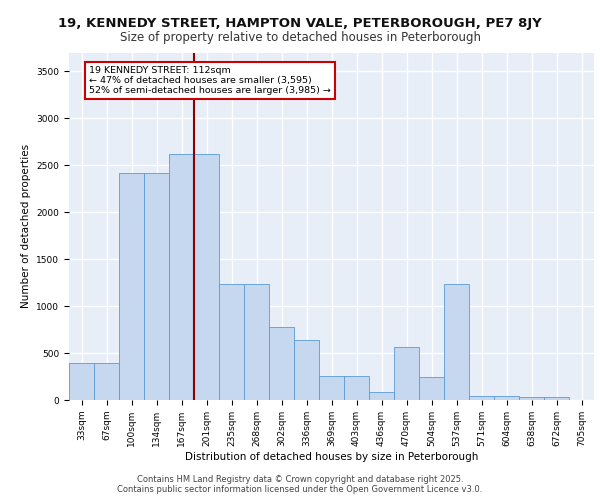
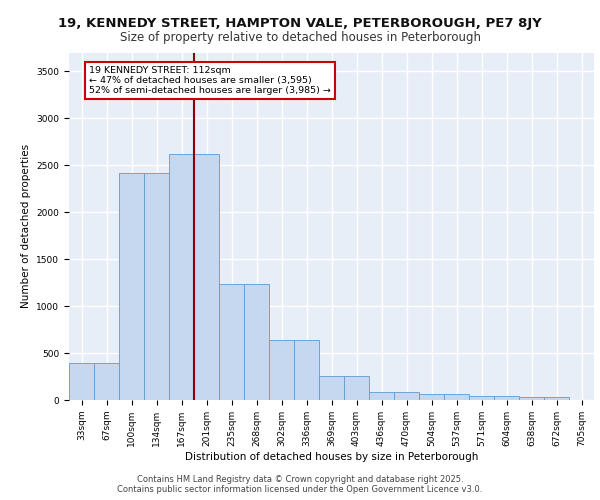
302sqm: 780 -> 640
470sqm: 560 -> 90
504sqm: 240 -> 60
537sqm: 1240 -> 60
